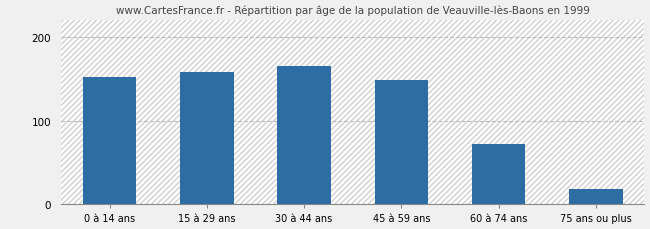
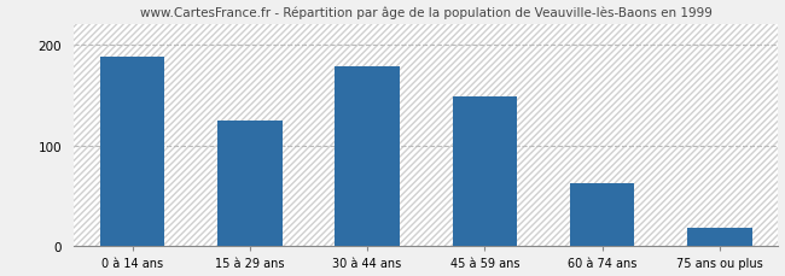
0 à 14 ans: 152 -> 188
15 à 29 ans: 158 -> 124
30 à 44 ans: 165 -> 178
60 à 74 ans: 72 -> 62
